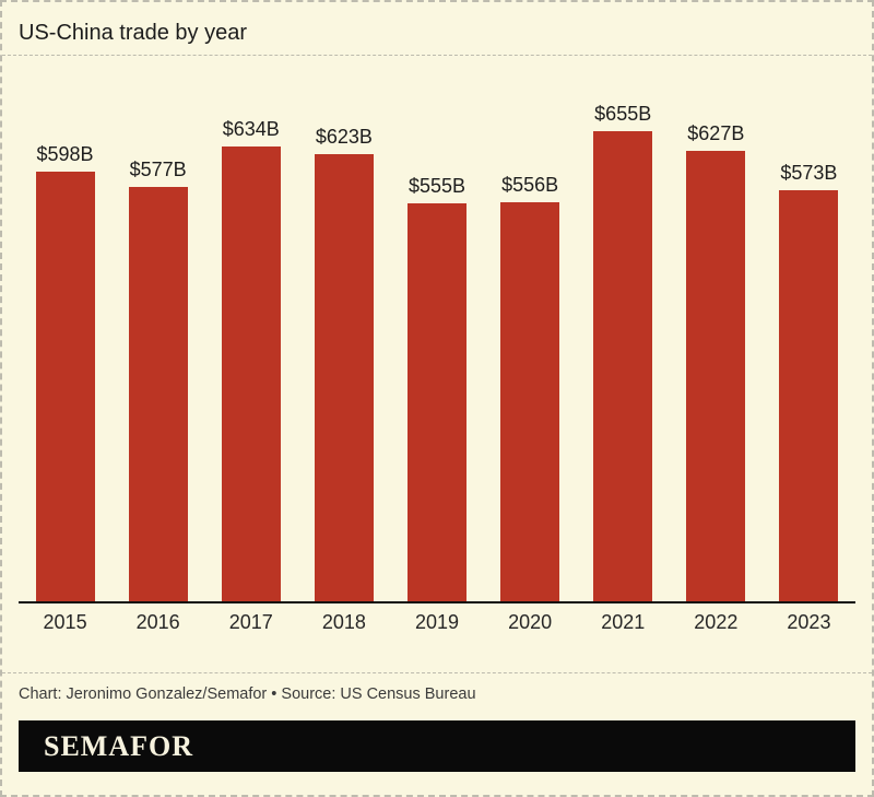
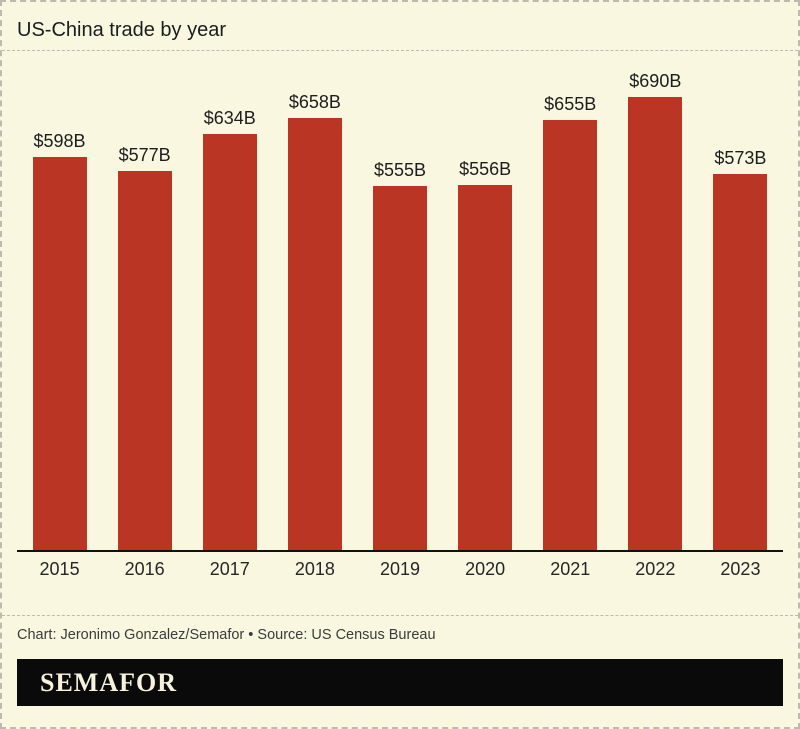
2018: $623B -> $658B
2022: $627B -> $690B
